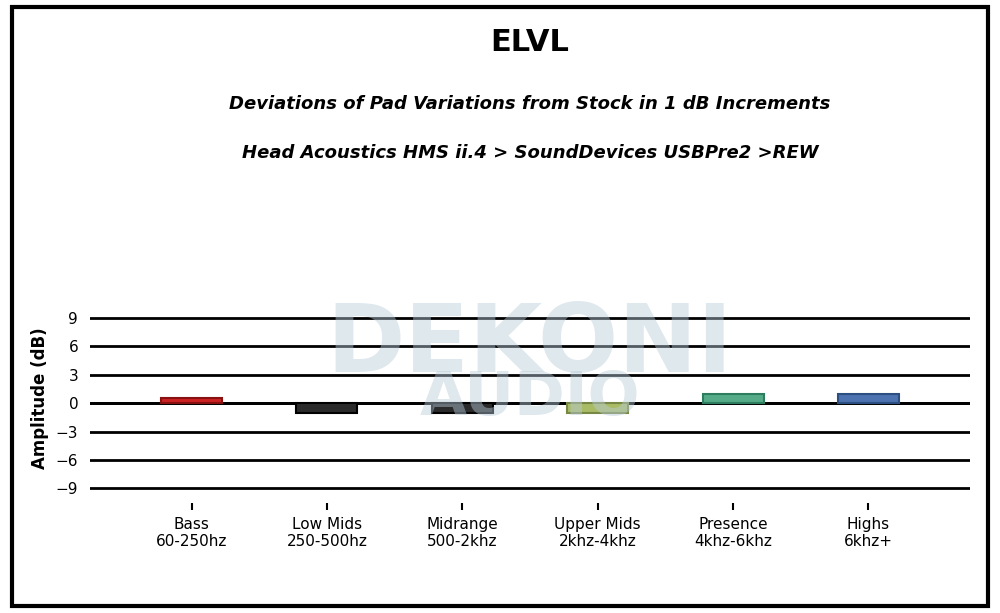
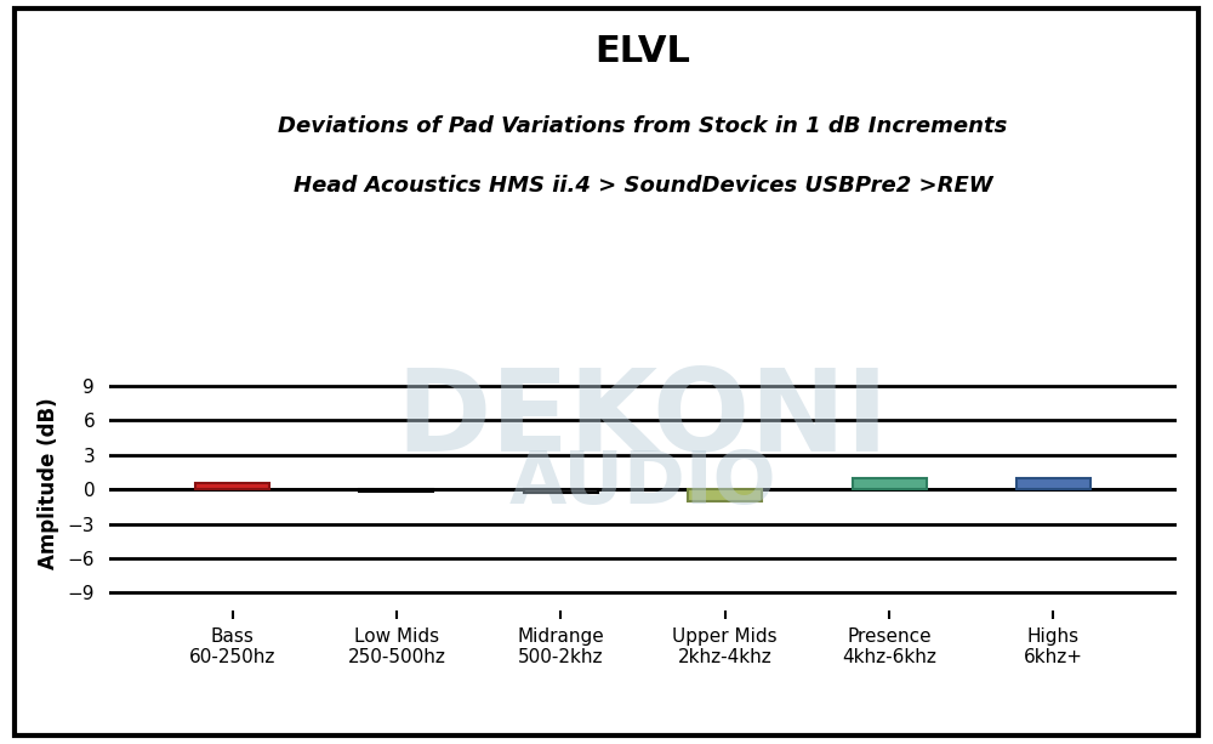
Low Mids 250-500hz: -1.0 -> -0.2
Midrange 500-2khz: -1.0 -> -0.3
